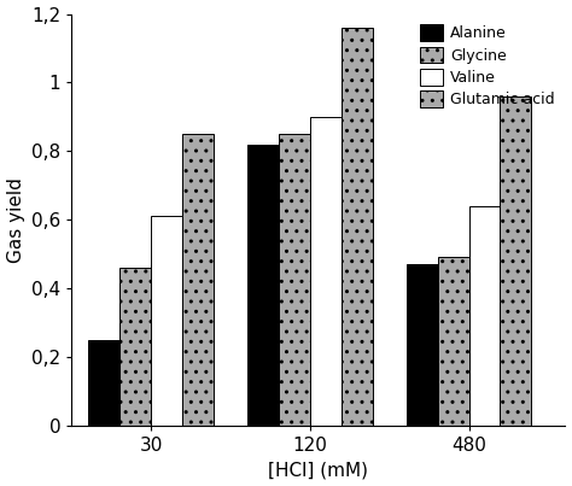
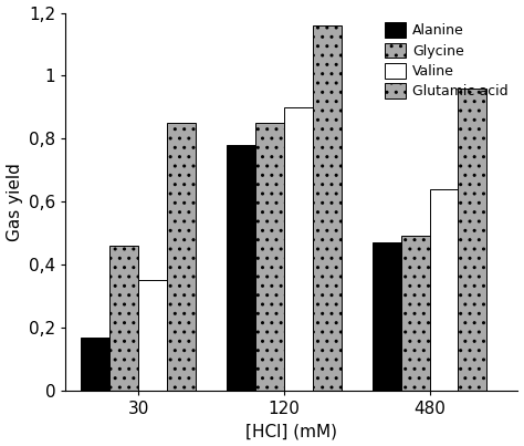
Alanine/30: 0,25 -> 0,17
Valine/30: 0,61 -> 0,35
Alanine/120: 0,82 -> 0,78
